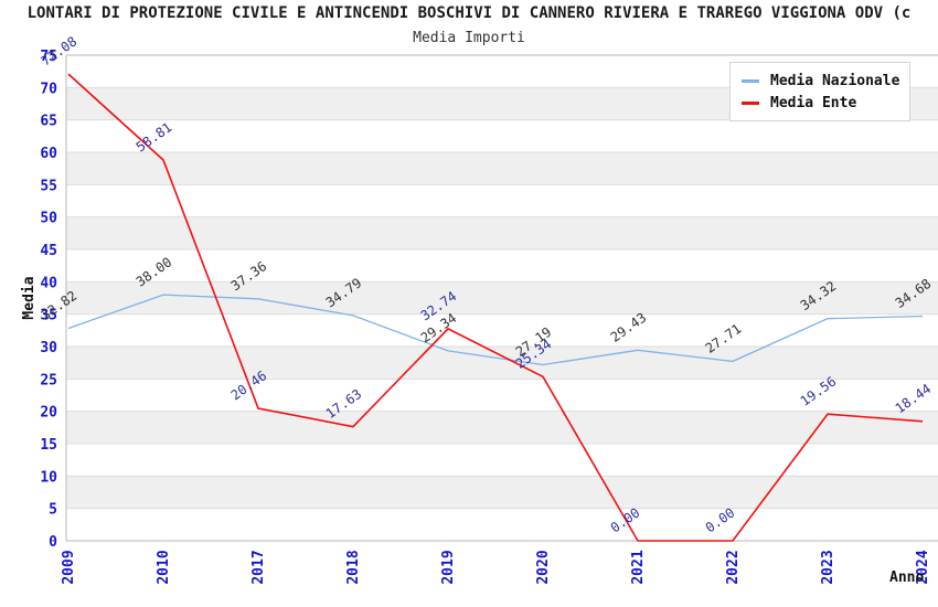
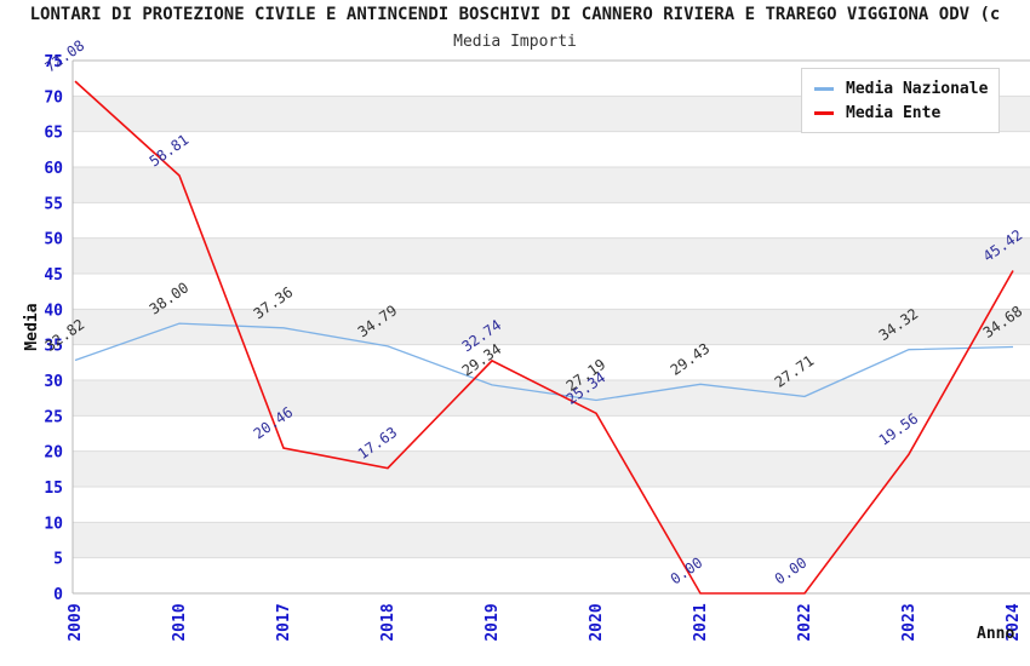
Media Ente/2024: 18.44 -> 45.42
